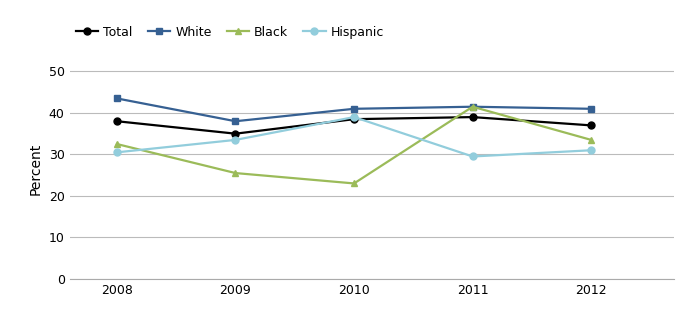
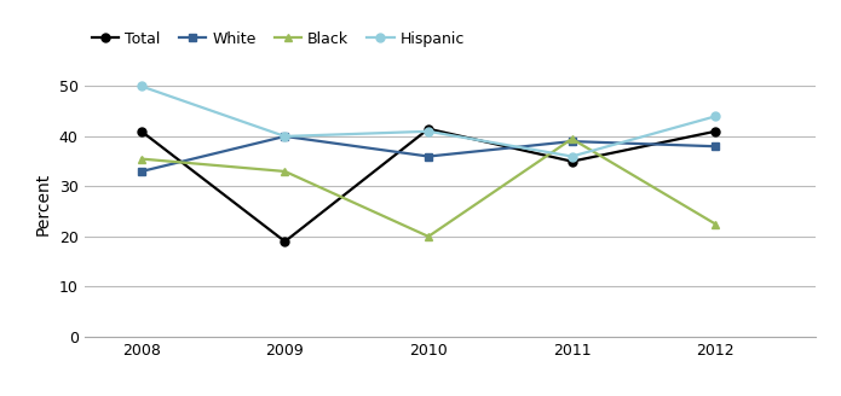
Total/2008: 38.0 -> 41.0
White/2008: 43.5 -> 33.0
Black/2008: 32.5 -> 35.5
Hispanic/2008: 30.5 -> 50.0
Total/2009: 35.0 -> 19.0
White/2009: 38.0 -> 40.0
Black/2009: 25.5 -> 33.0
Hispanic/2009: 33.5 -> 40.0
Total/2010: 38.5 -> 41.5
White/2010: 41.0 -> 36.0
Black/2010: 23.0 -> 20.0
Hispanic/2010: 39.0 -> 41.0
Total/2011: 39.0 -> 35.0
White/2011: 41.5 -> 39.0
Black/2011: 41.5 -> 39.5
Hispanic/2011: 29.5 -> 36.0
Total/2012: 37.0 -> 41.0
White/2012: 41.0 -> 38.0
Black/2012: 33.5 -> 22.5
Hispanic/2012: 31.0 -> 44.0
